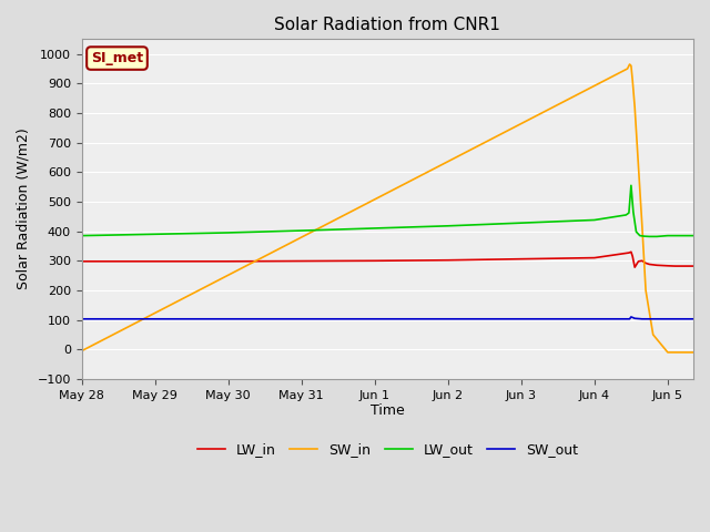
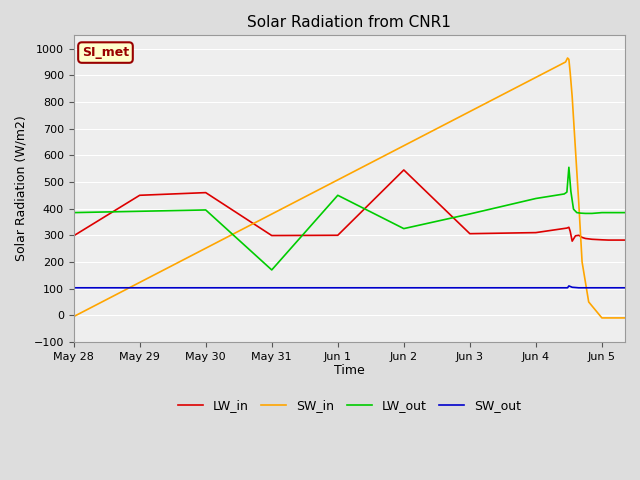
LW_in/May 29: 298 -> 450
LW_in/May 30: 298 -> 460
LW_out/May 31: 402 -> 170
LW_out/Jun 1: 410 -> 450
LW_in/Jun 2: 302 -> 545
LW_out/Jun 2: 418 -> 325
LW_out/Jun 3: 428 -> 380
